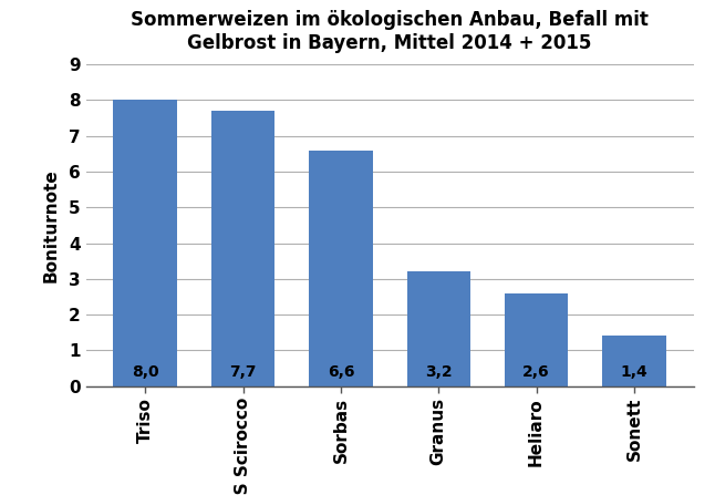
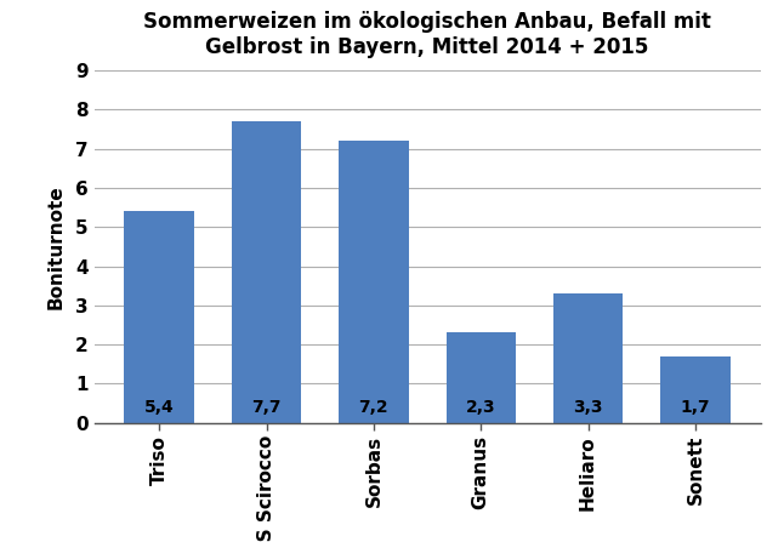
Triso: 8,0 -> 5,4
Sorbas: 6,6 -> 7,2
Granus: 3,2 -> 2,3
Heliaro: 2,6 -> 3,3
Sonett: 1,4 -> 1,7
